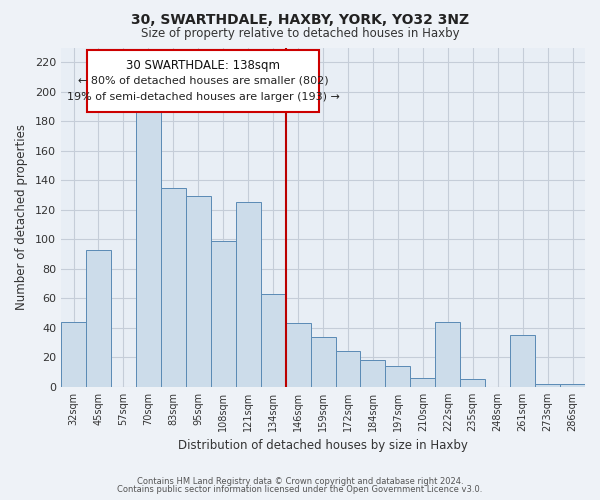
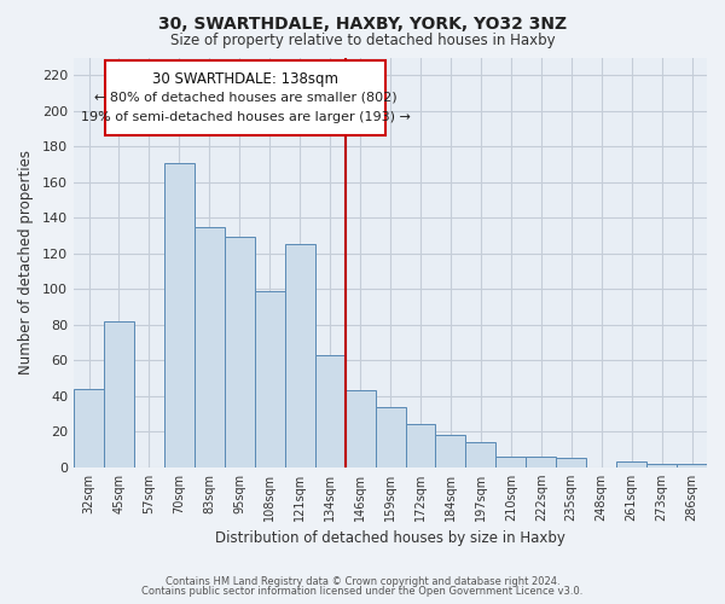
45sqm: 93 -> 82
70sqm: 188 -> 171
222sqm: 44 -> 6
261sqm: 35 -> 3
